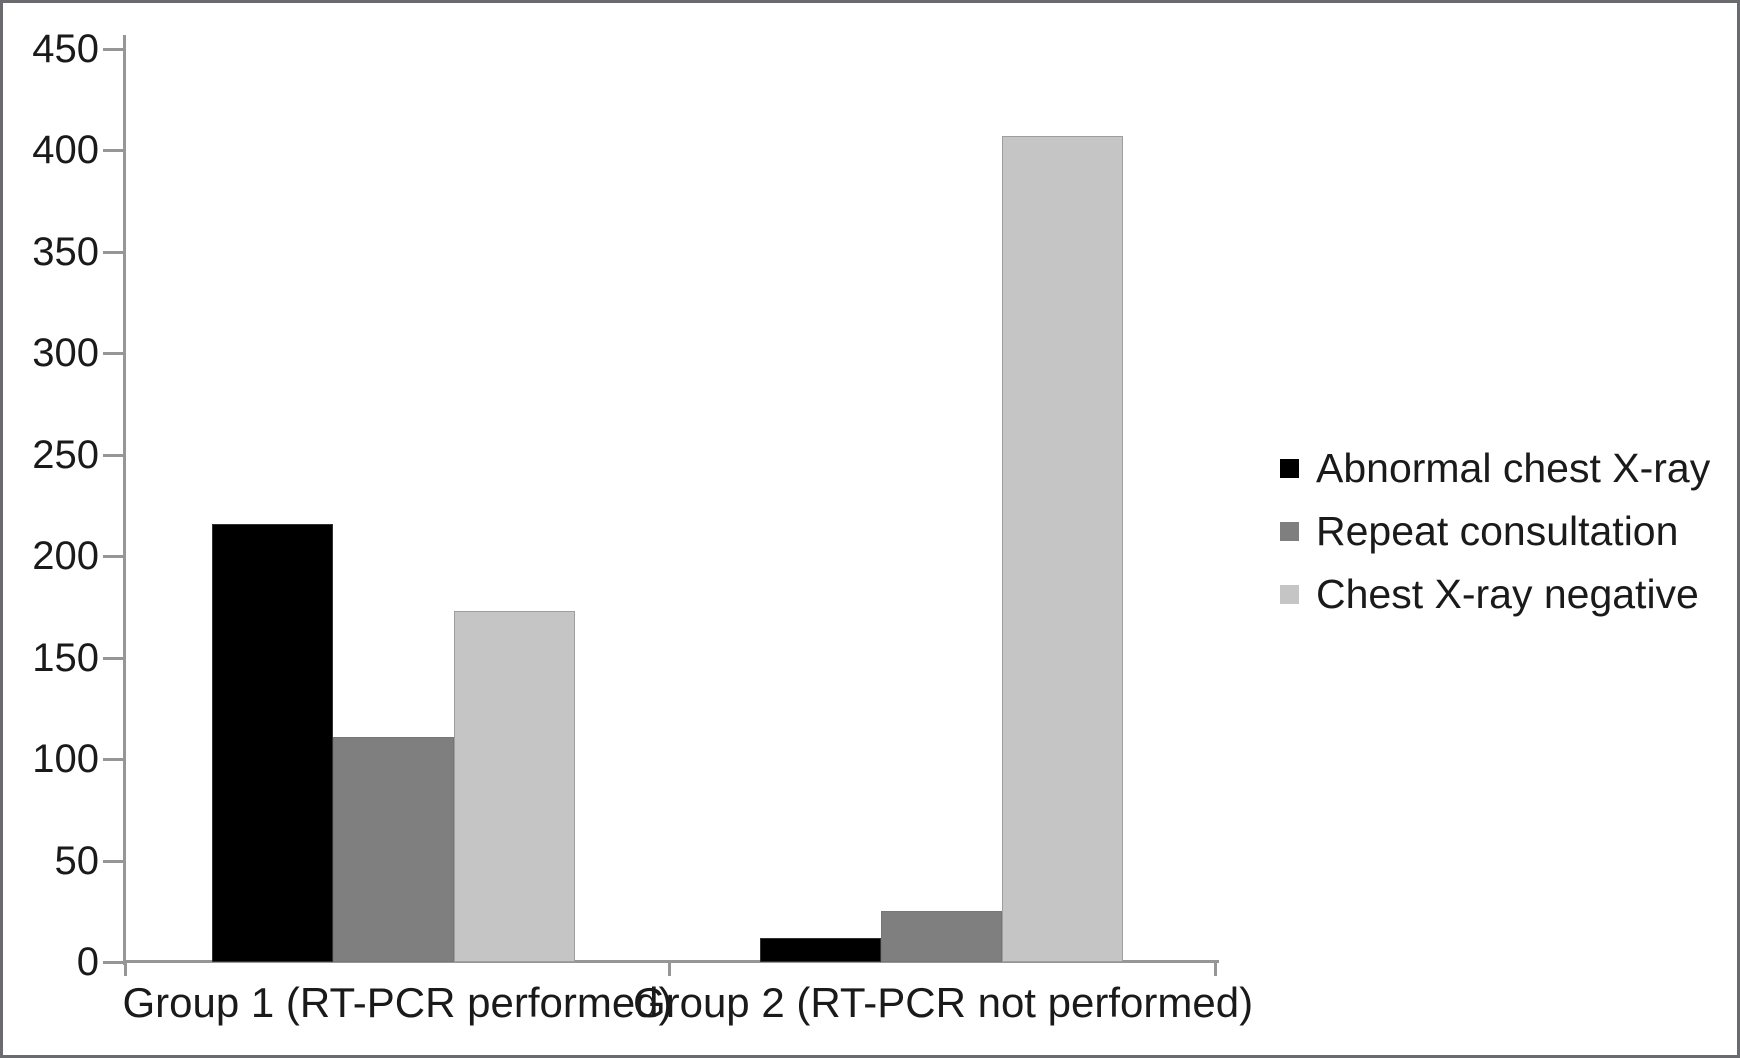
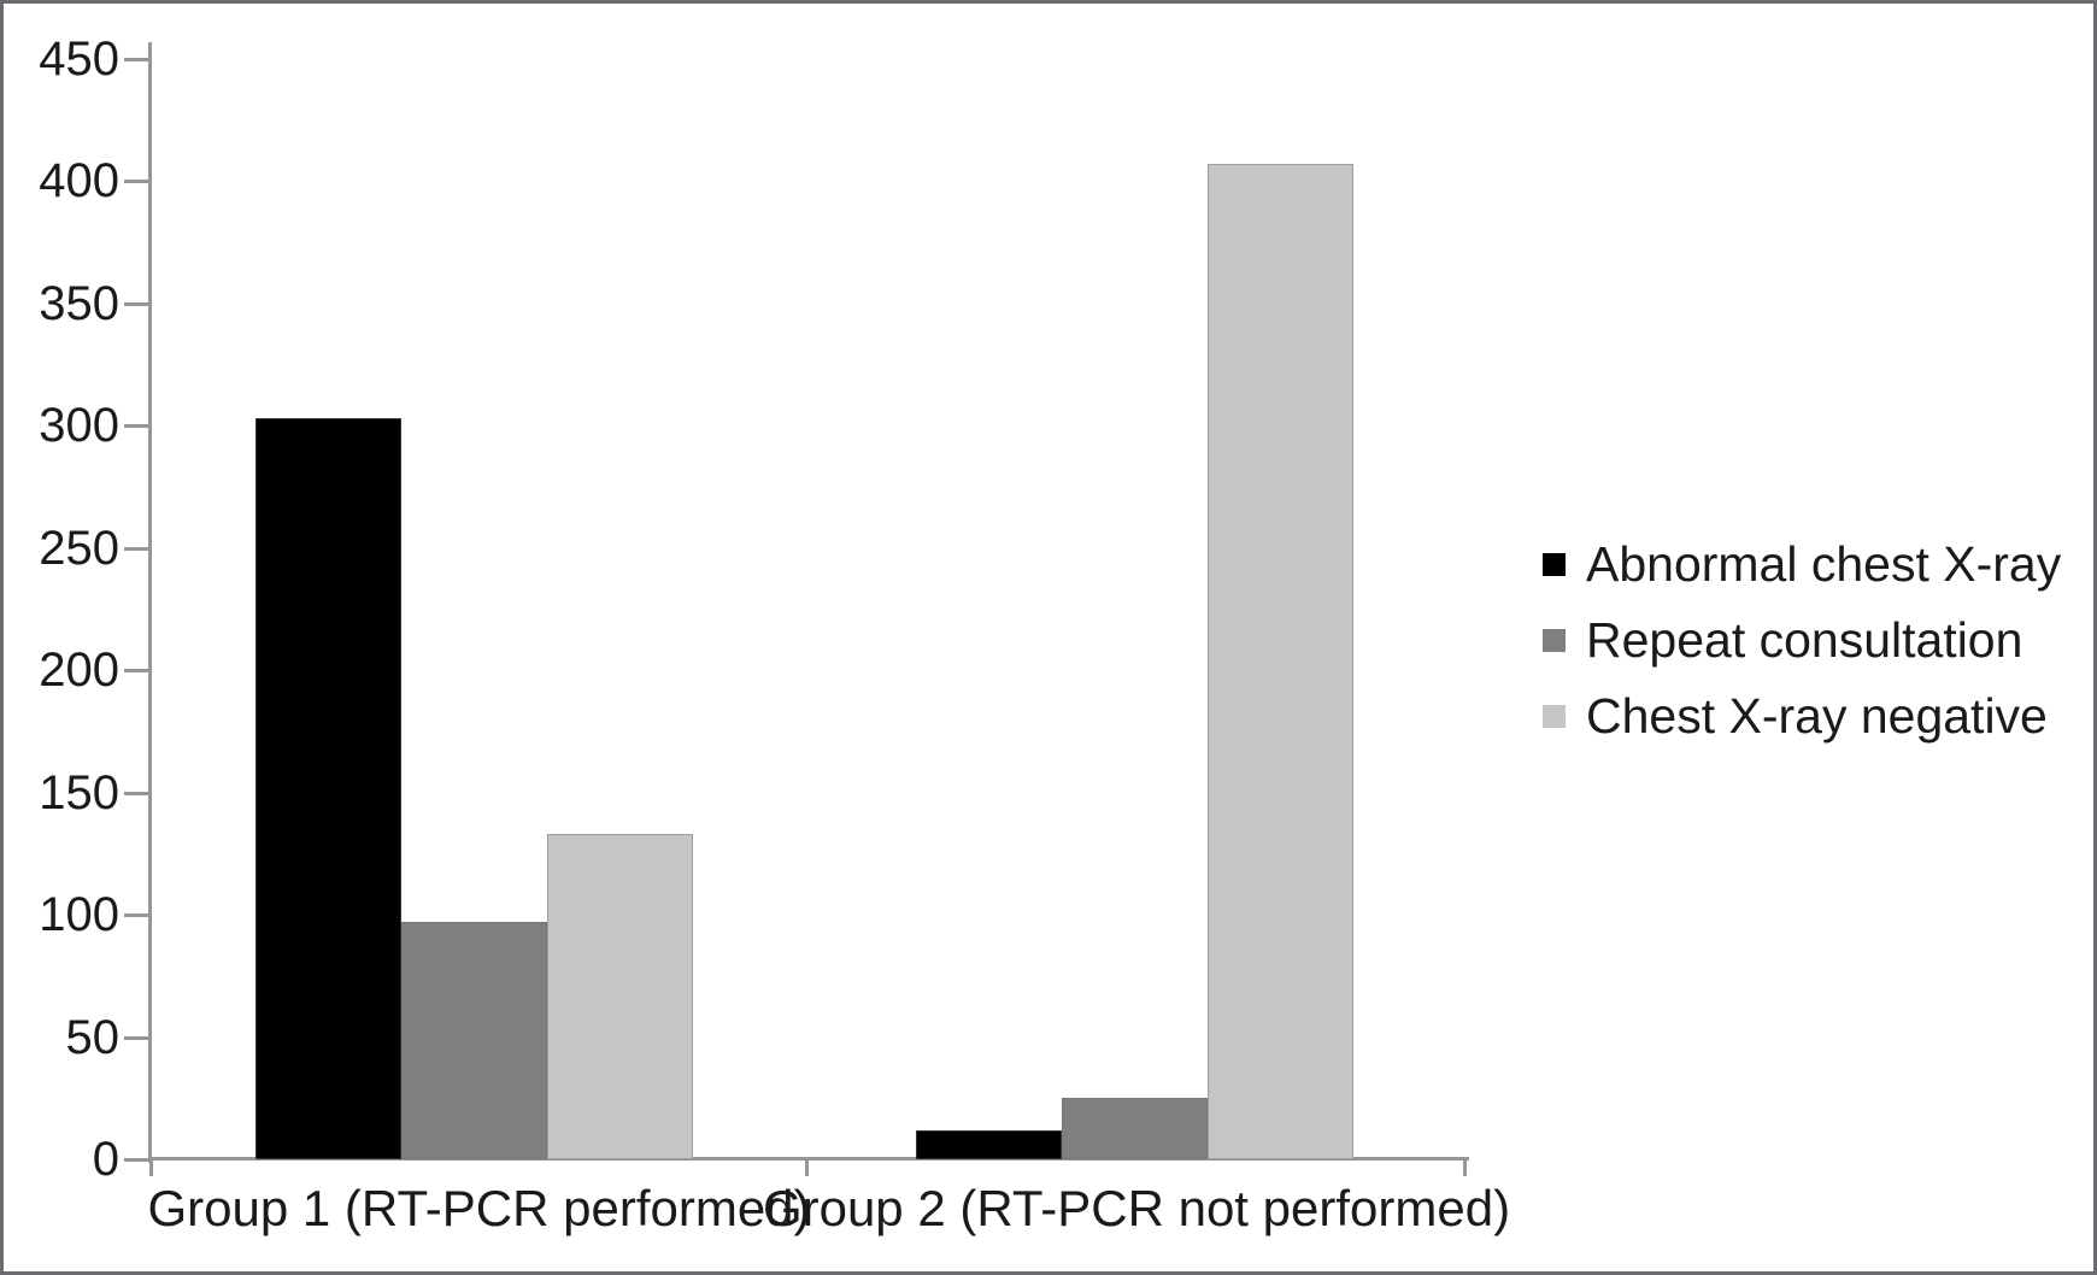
Abnormal chest X-ray/Group 1 (RT-PCR performed): 216 -> 303
Repeat consultation/Group 1 (RT-PCR performed): 111 -> 97
Chest X-ray negative/Group 1 (RT-PCR performed): 173 -> 133
